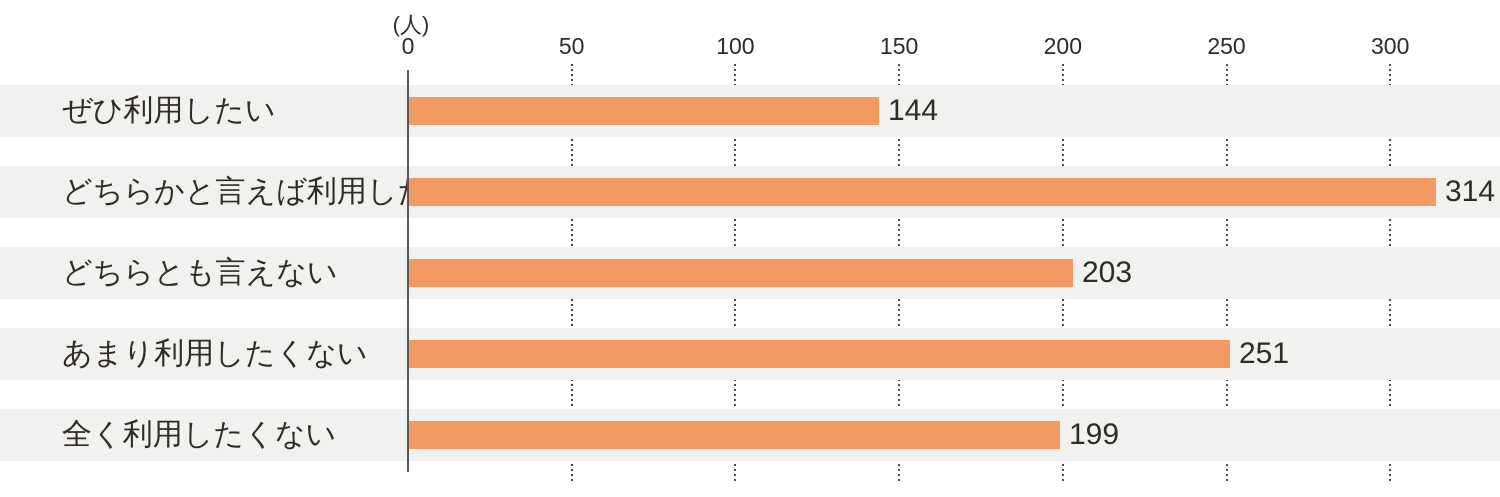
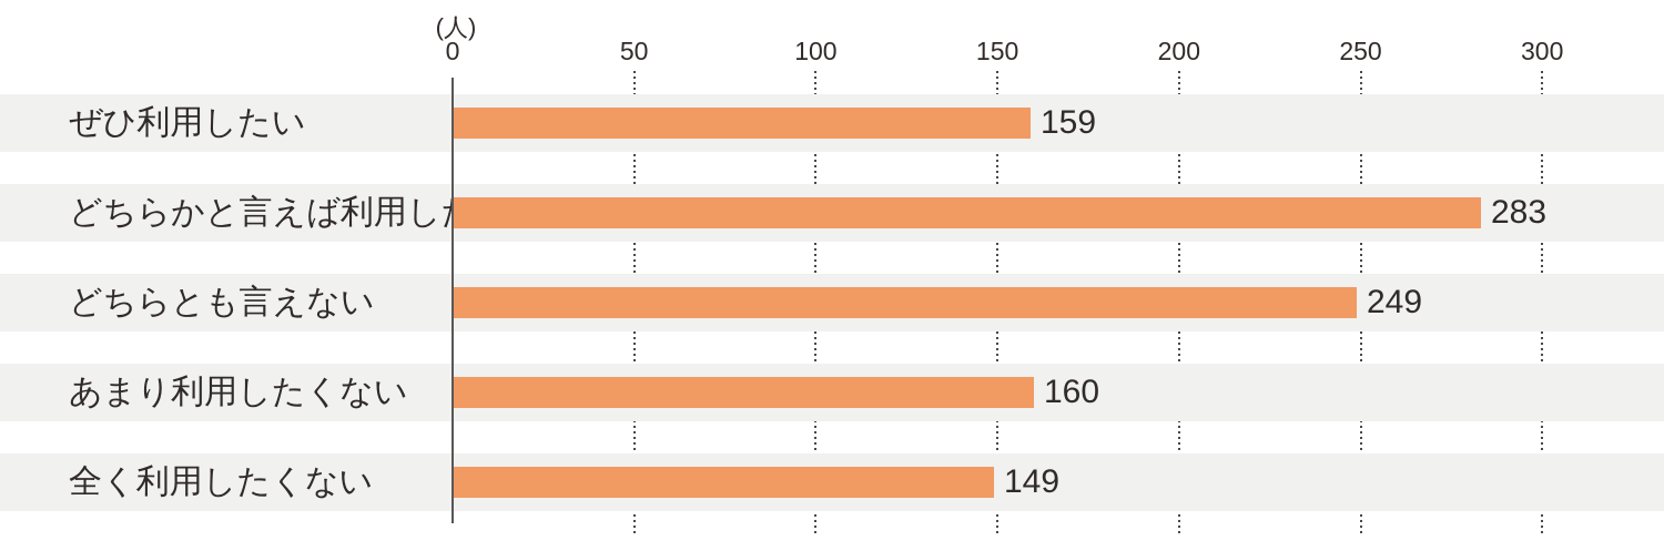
ぜひ利用したい: 144 -> 159
どちらかと言えば利用したい: 314 -> 283
どちらとも言えない: 203 -> 249
あまり利用したくない: 251 -> 160
全く利用したくない: 199 -> 149
